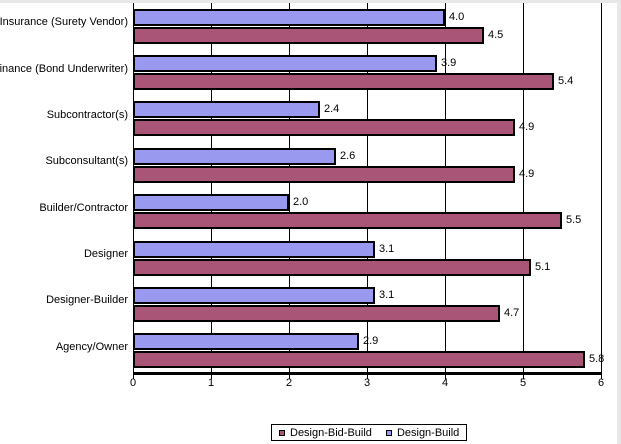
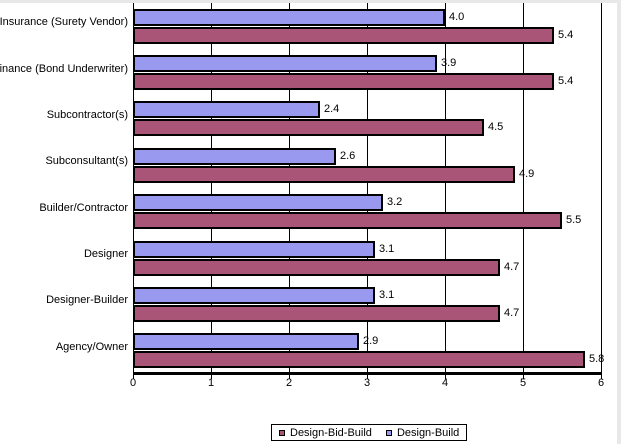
Design-Bid-Build/Insurance (Surety Vendor): 4.5 -> 5.4
Design-Bid-Build/Subcontractor(s): 4.9 -> 4.5
Design-Build/Builder/Contractor: 2.0 -> 3.2
Design-Bid-Build/Designer: 5.1 -> 4.7
